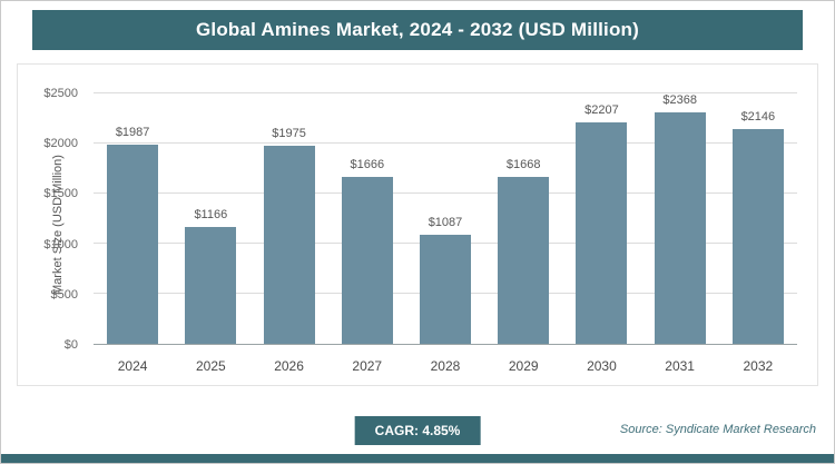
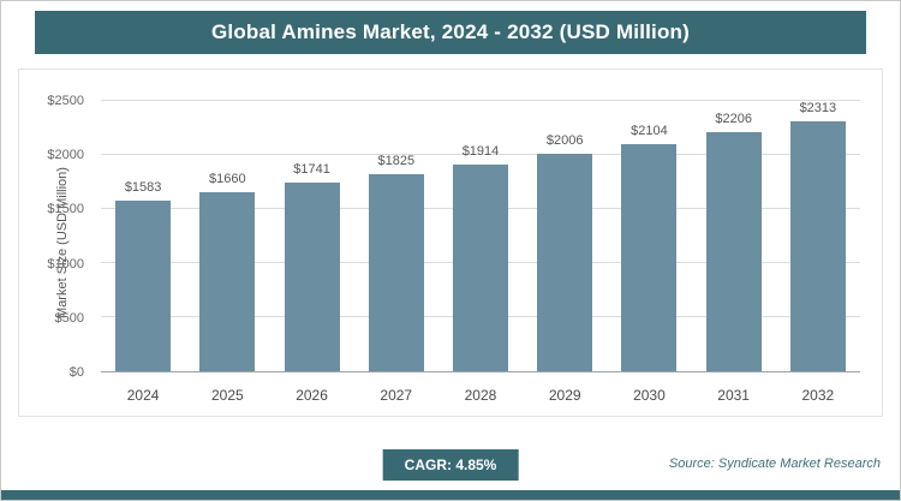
2024: $1987 -> $1583
2025: $1166 -> $1660
2026: $1975 -> $1741
2027: $1666 -> $1825
2028: $1087 -> $1914
2029: $1668 -> $2006
2030: $2207 -> $2104
2031: $2368 -> $2206
2032: $2146 -> $2313
